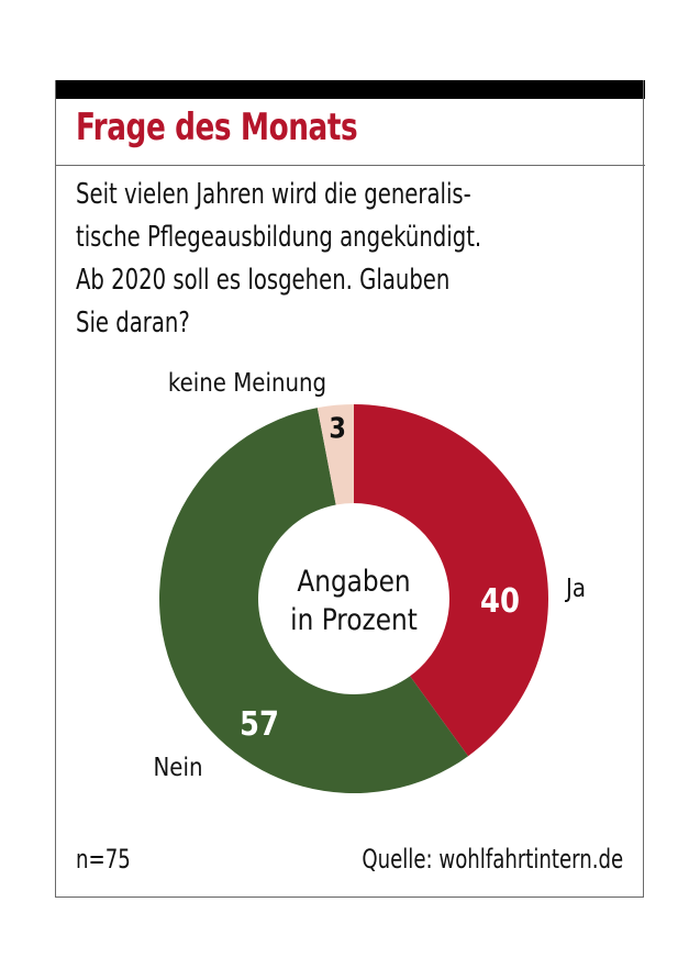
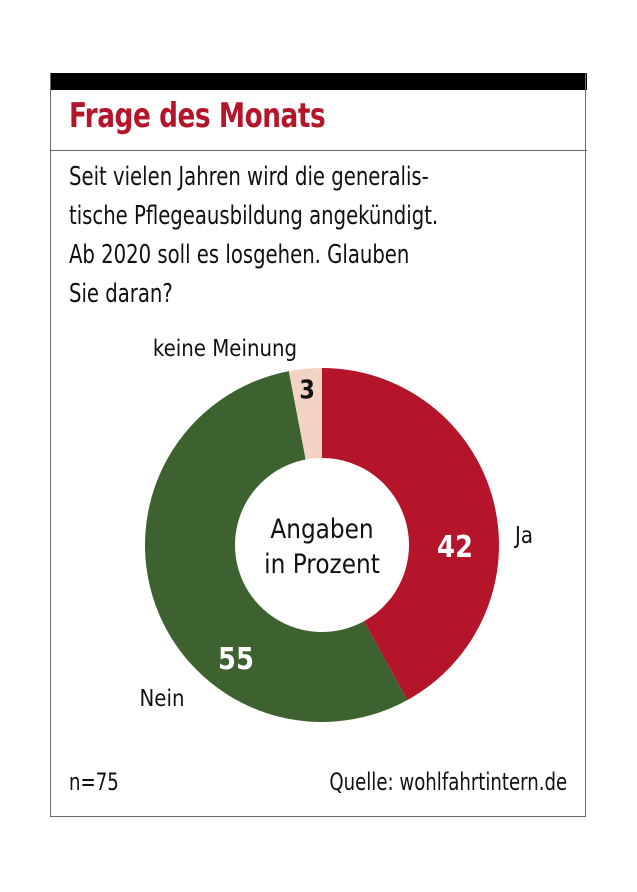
Ja: 40 -> 42
Nein: 57 -> 55
